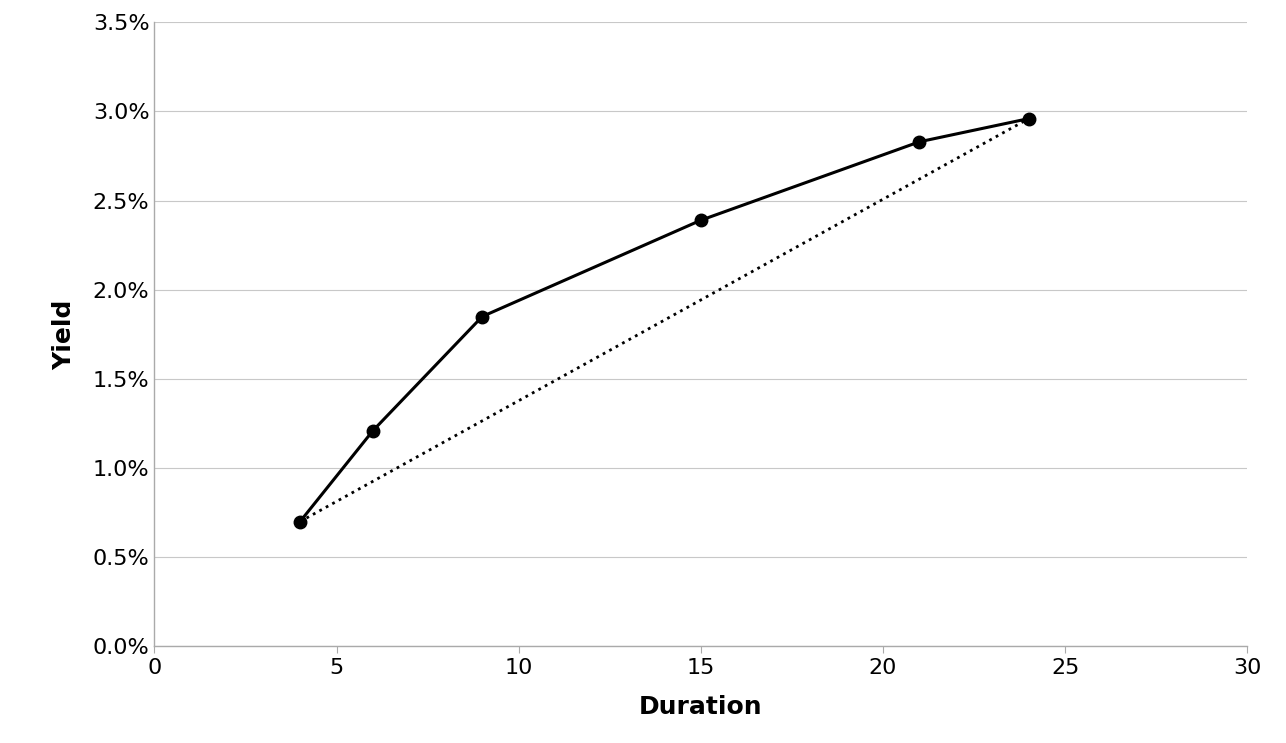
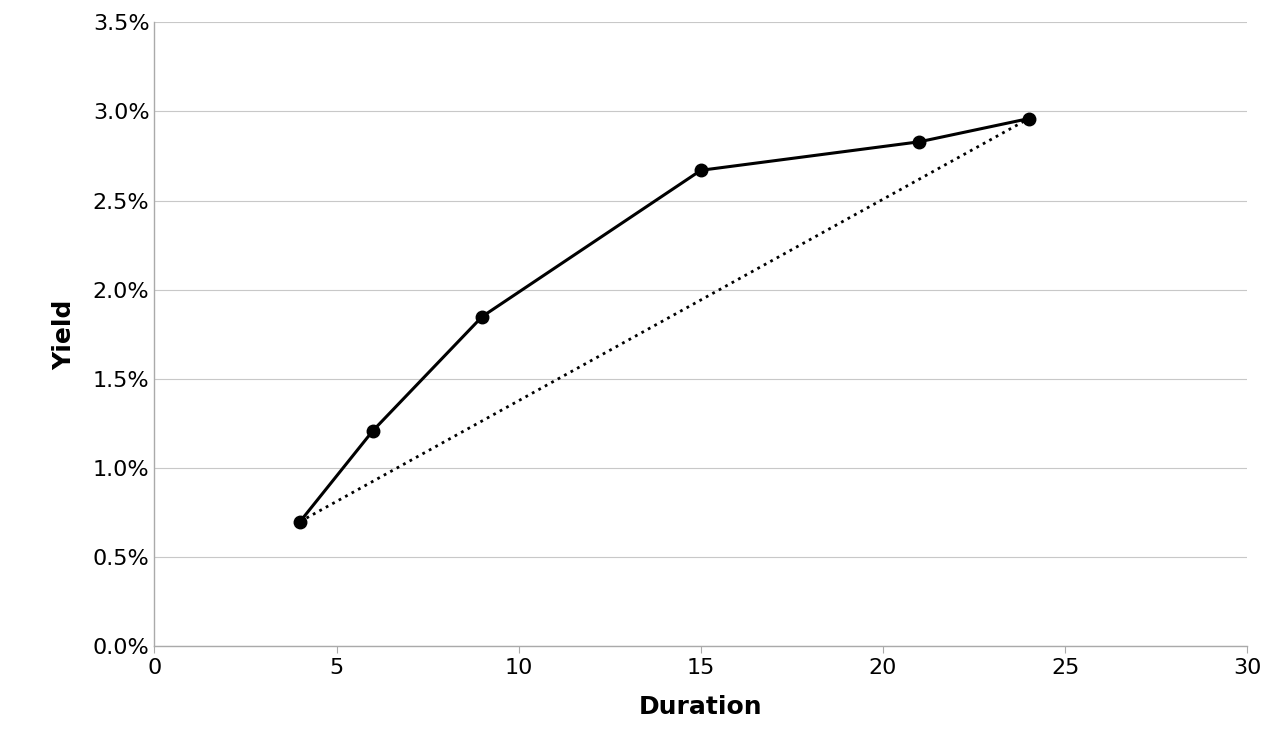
15: 2.39% -> 2.67%
